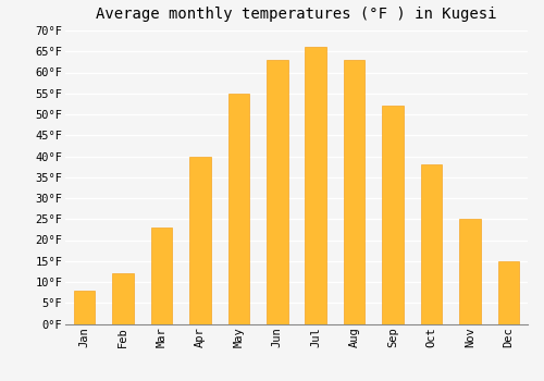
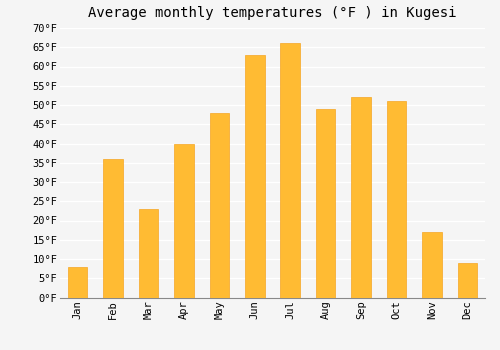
Feb: 12°F -> 36°F
May: 55°F -> 48°F
Aug: 63°F -> 49°F
Oct: 38°F -> 51°F
Nov: 25°F -> 17°F
Dec: 15°F -> 9°F
